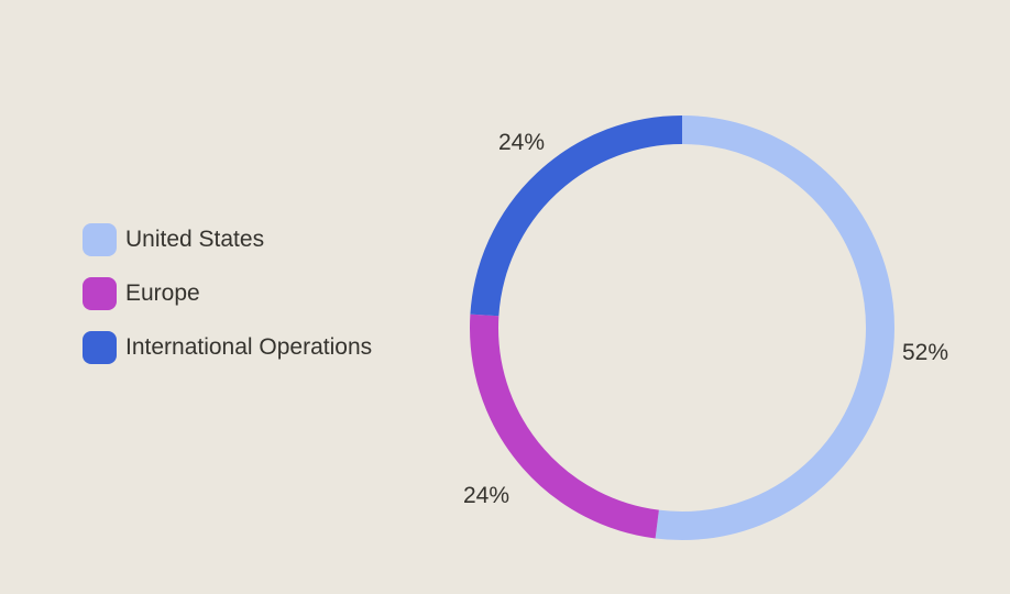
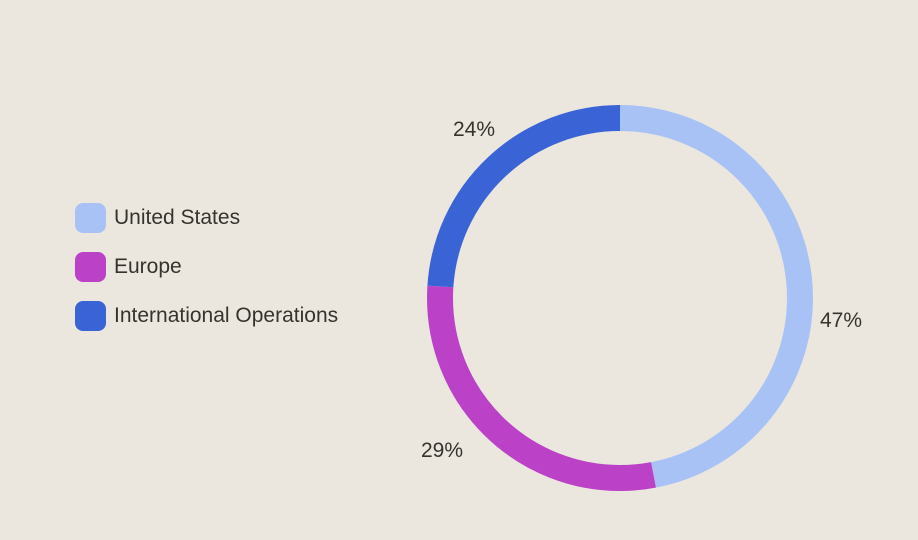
United States: 52% -> 47%
Europe: 24% -> 29%
